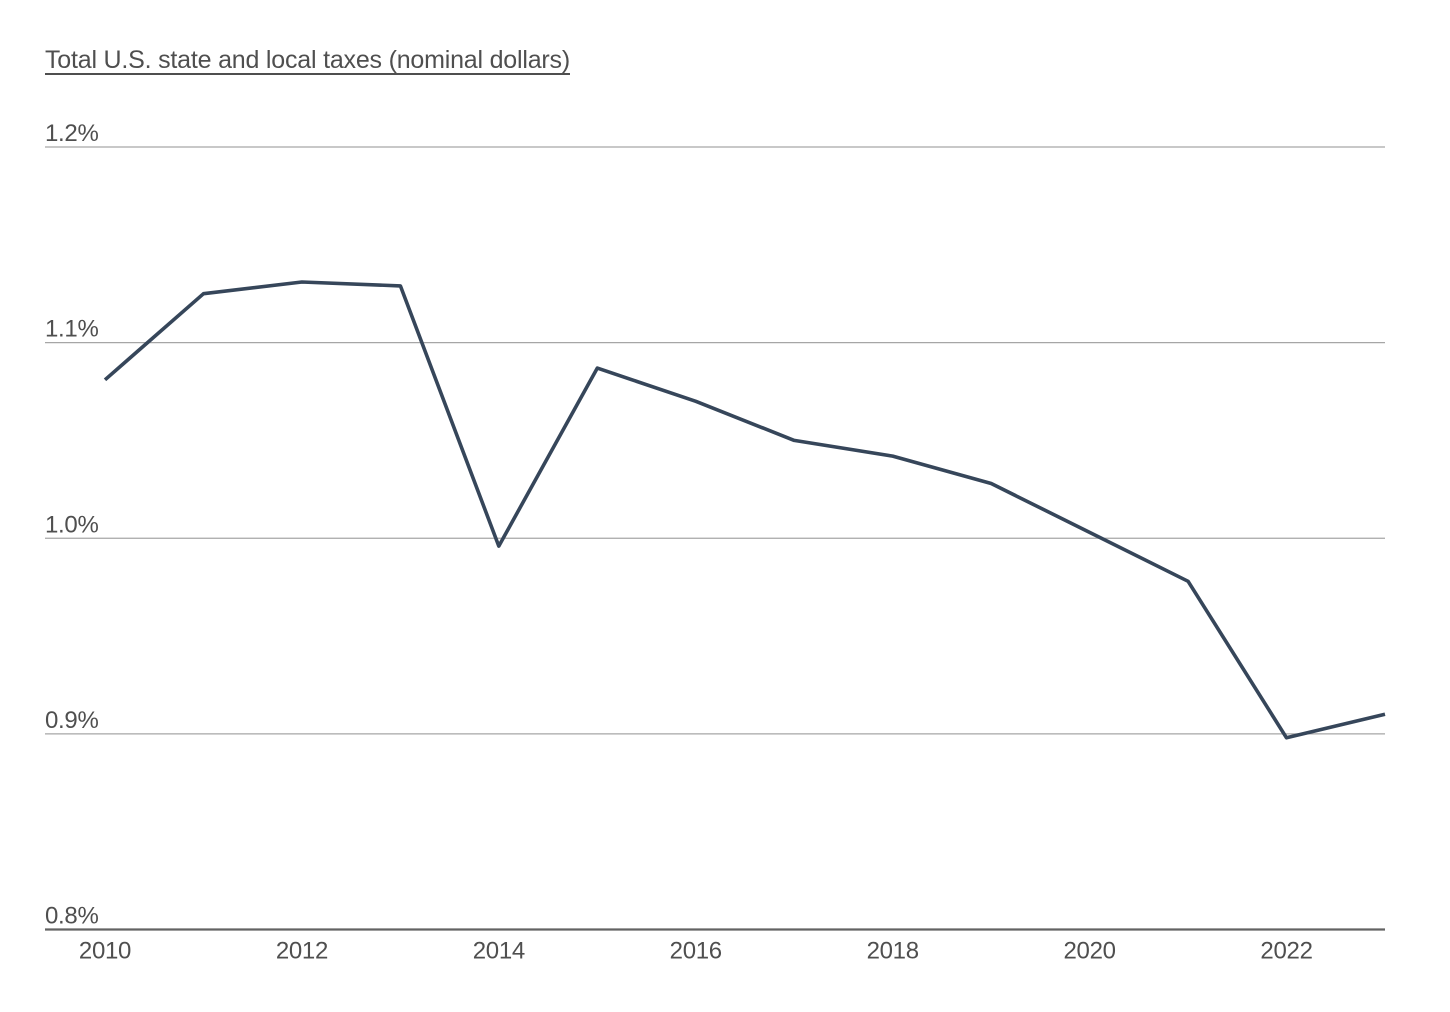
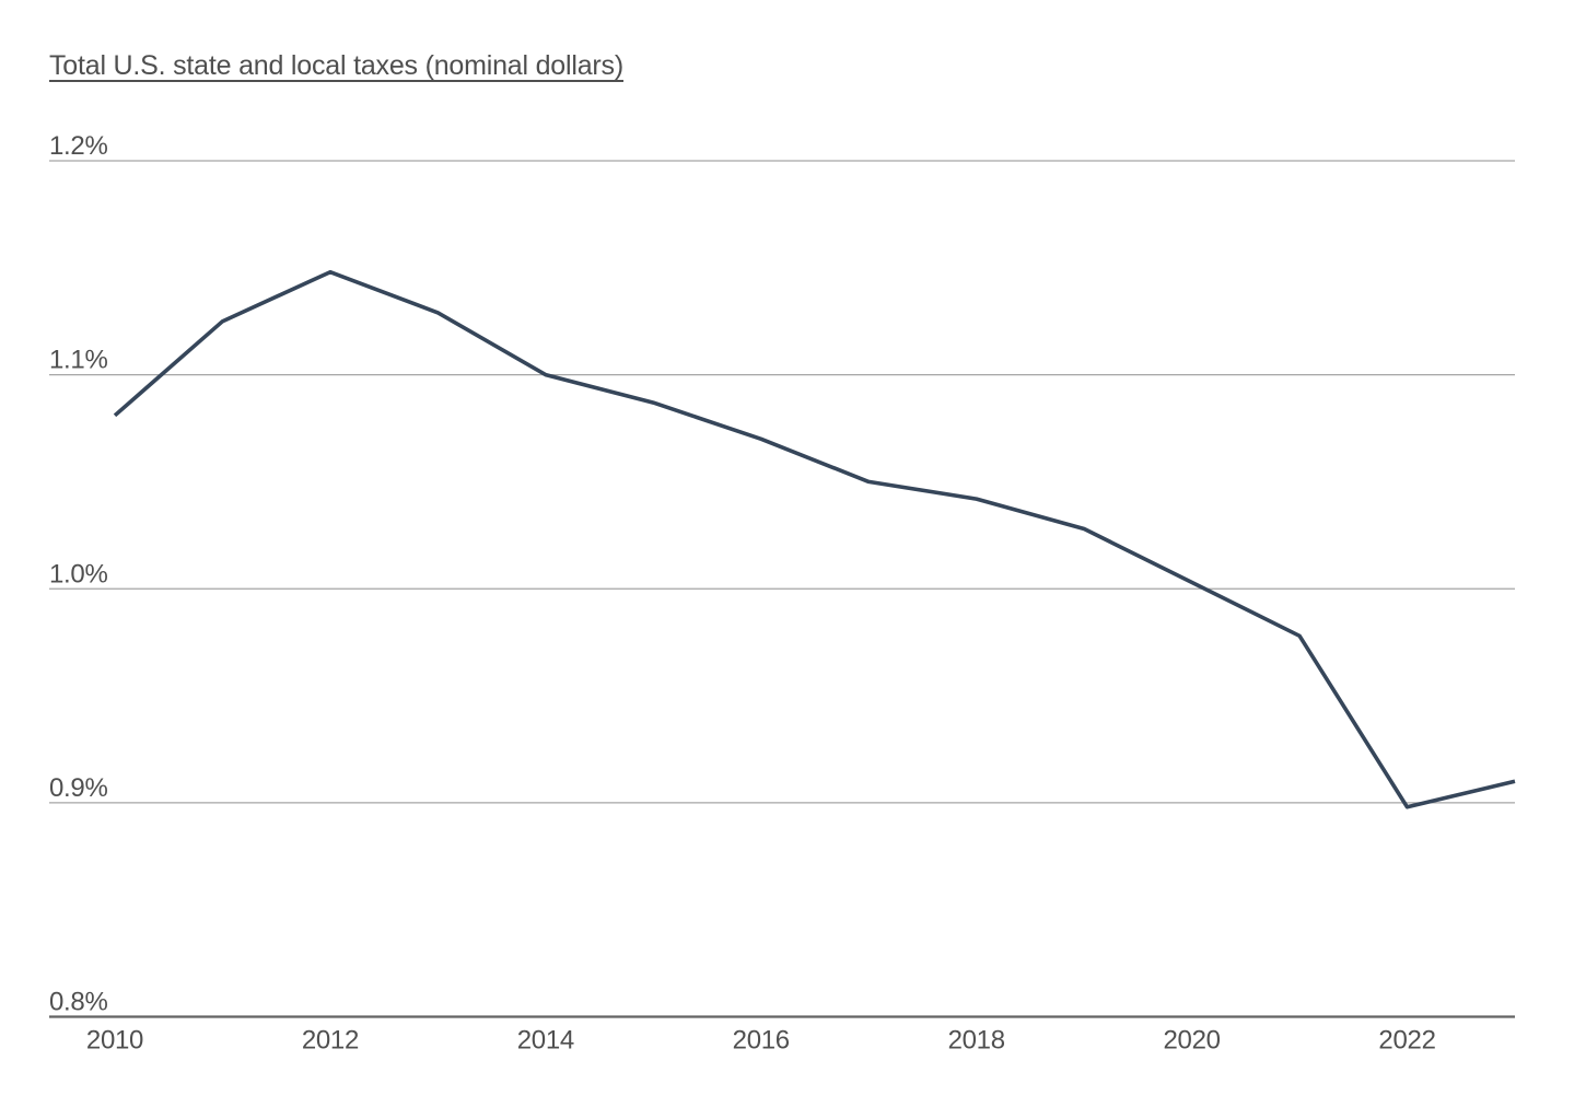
2012: 1.131% -> 1.148%
2014: 0.996% -> 1.100%
